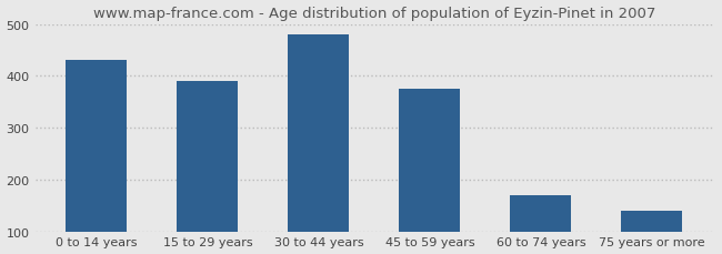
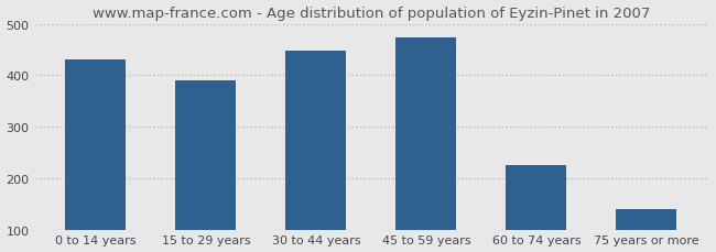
30 to 44 years: 480 -> 447
45 to 59 years: 375 -> 473
60 to 74 years: 170 -> 226
